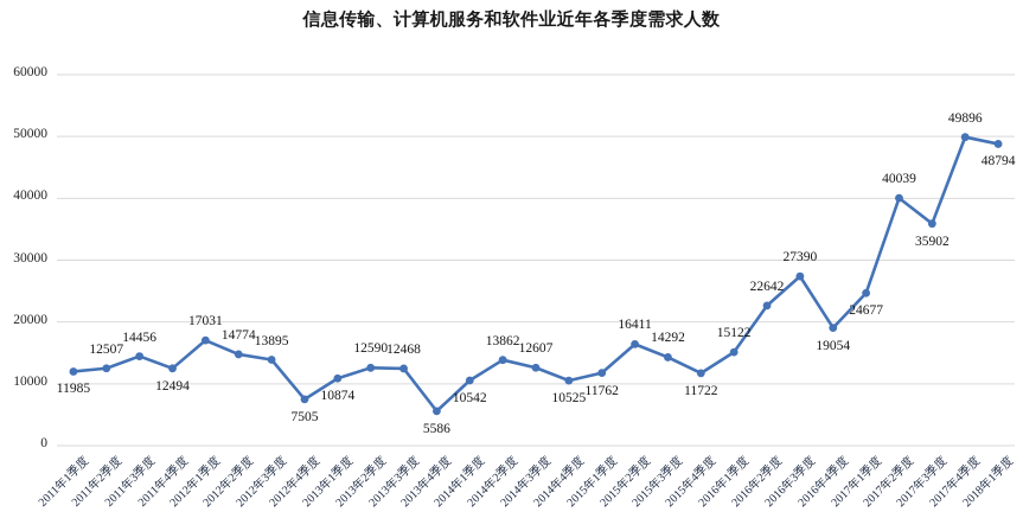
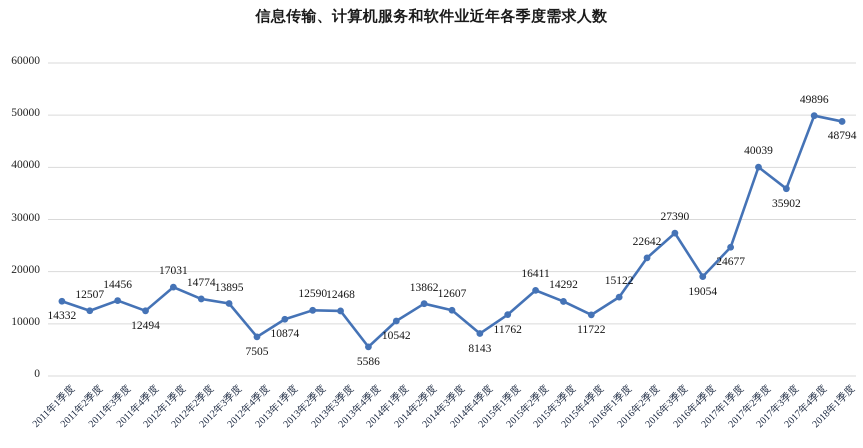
2011年1季度: 11985 -> 14332
2014年4季度: 10525 -> 8143
